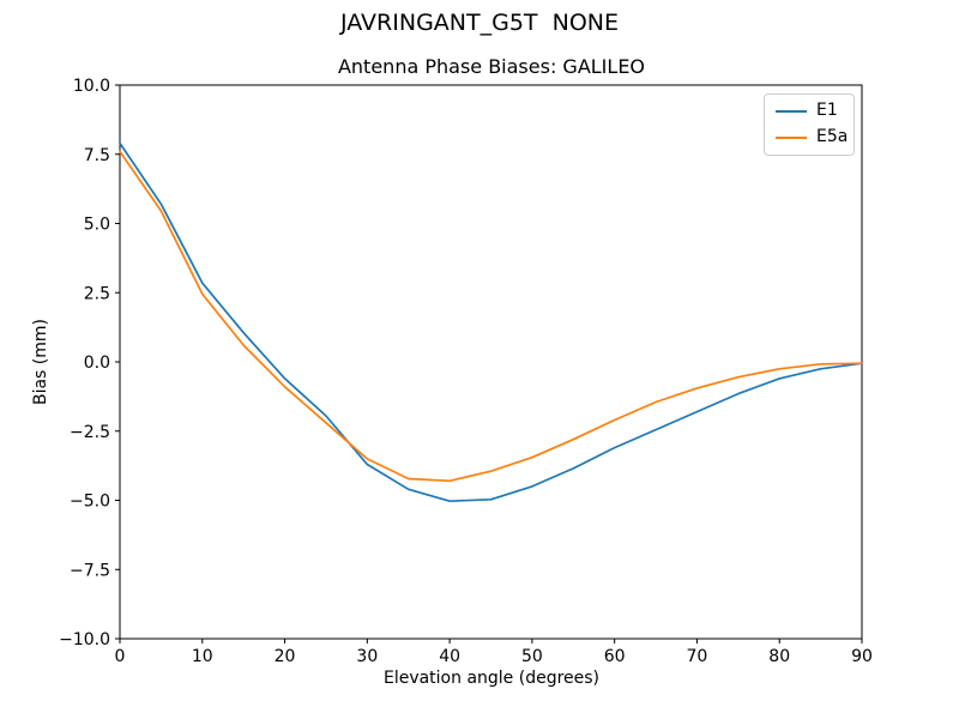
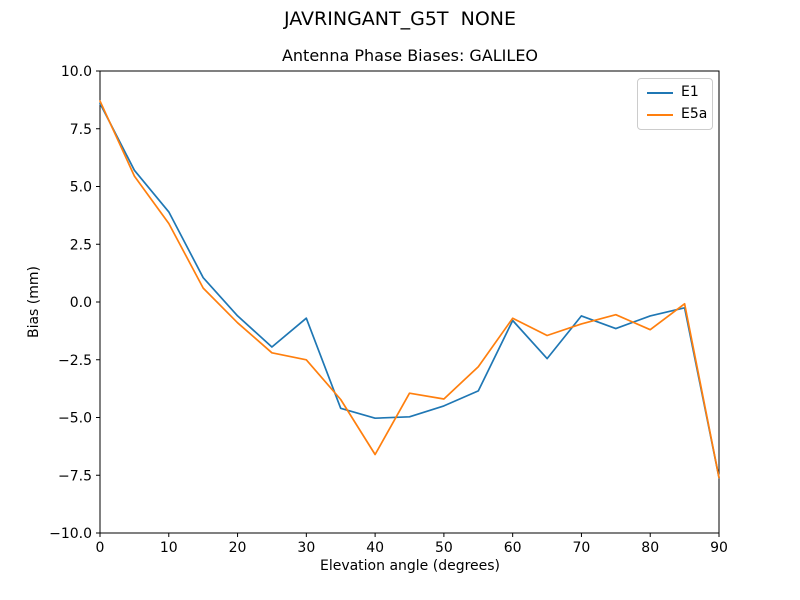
E1/0: 7.9 -> 8.6
E5a/0: 7.6 -> 8.7
E1/10: 2.9 -> 3.9
E5a/10: 2.5 -> 3.4
E1/30: -3.7 -> -0.7
E5a/30: -3.5 -> -2.5
E5a/40: -4.3 -> -6.6
E5a/50: -3.5 -> -4.2
E1/60: -3.1 -> -0.8
E5a/60: -2.1 -> -0.7
E1/70: -1.8 -> -0.6
E5a/80: -0.2 -> -1.2
E1/90: -0.1 -> -7.6
E5a/90: -0.1 -> -7.6
